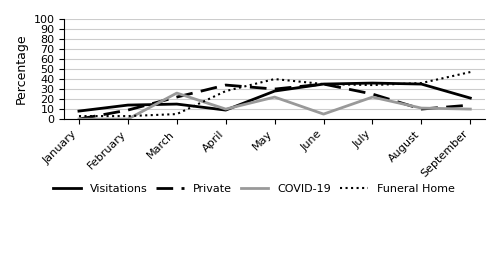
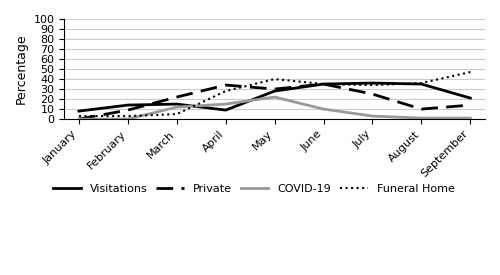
COVID-19/March: 26 -> 12
COVID-19/April: 10 -> 15
COVID-19/June: 5 -> 10
COVID-19/July: 22 -> 3
COVID-19/August: 11 -> 1
COVID-19/September: 10 -> 1
